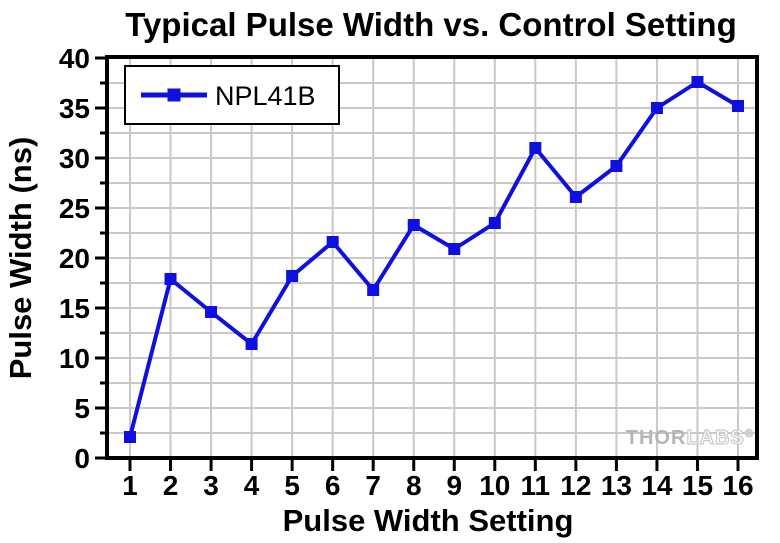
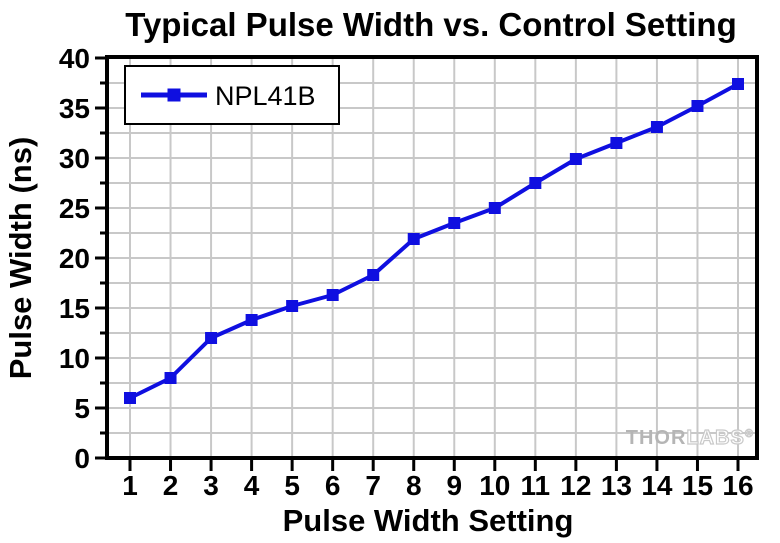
1: 2.1 -> 6.0
2: 17.9 -> 8.0
3: 14.6 -> 12.0
4: 11.4 -> 13.8
5: 18.2 -> 15.2
6: 21.6 -> 16.3
7: 16.8 -> 18.3
8: 23.3 -> 21.9
9: 20.9 -> 23.5
10: 23.5 -> 25.0
11: 31.0 -> 27.5
12: 26.1 -> 29.9
13: 29.2 -> 31.5
14: 35.0 -> 33.1
15: 37.6 -> 35.2
16: 35.2 -> 37.4
